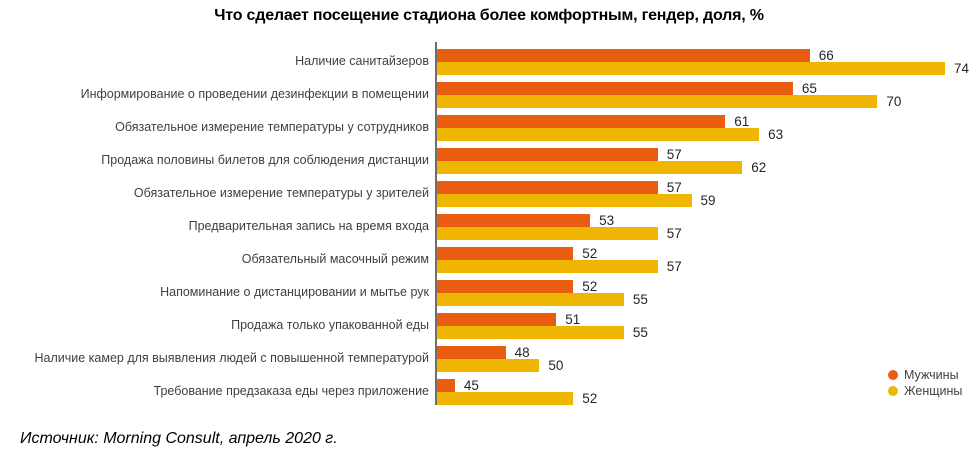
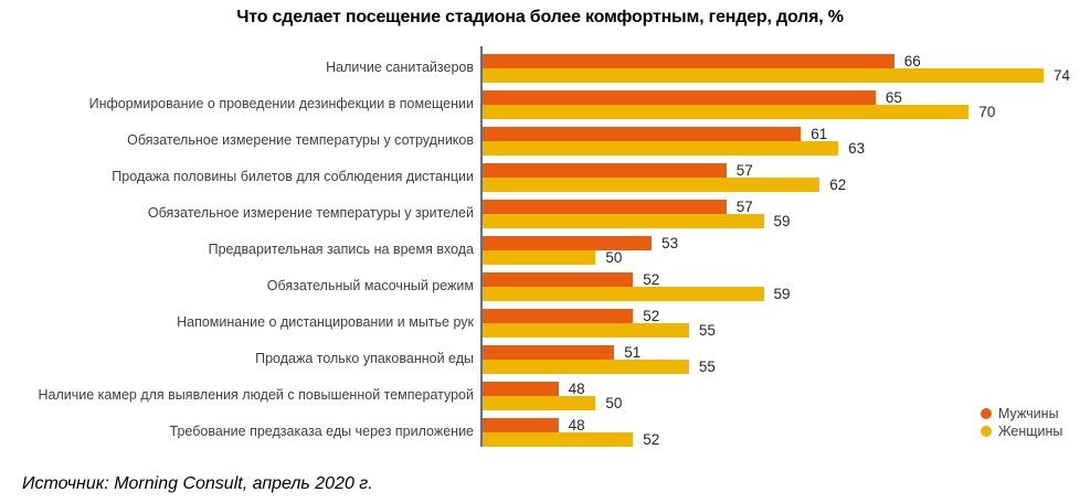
Женщины/Предварительная запись на время входа: 57 -> 50
Женщины/Обязательный масочный режим: 57 -> 59
Мужчины/Требование предзаказа еды через приложение: 45 -> 48
